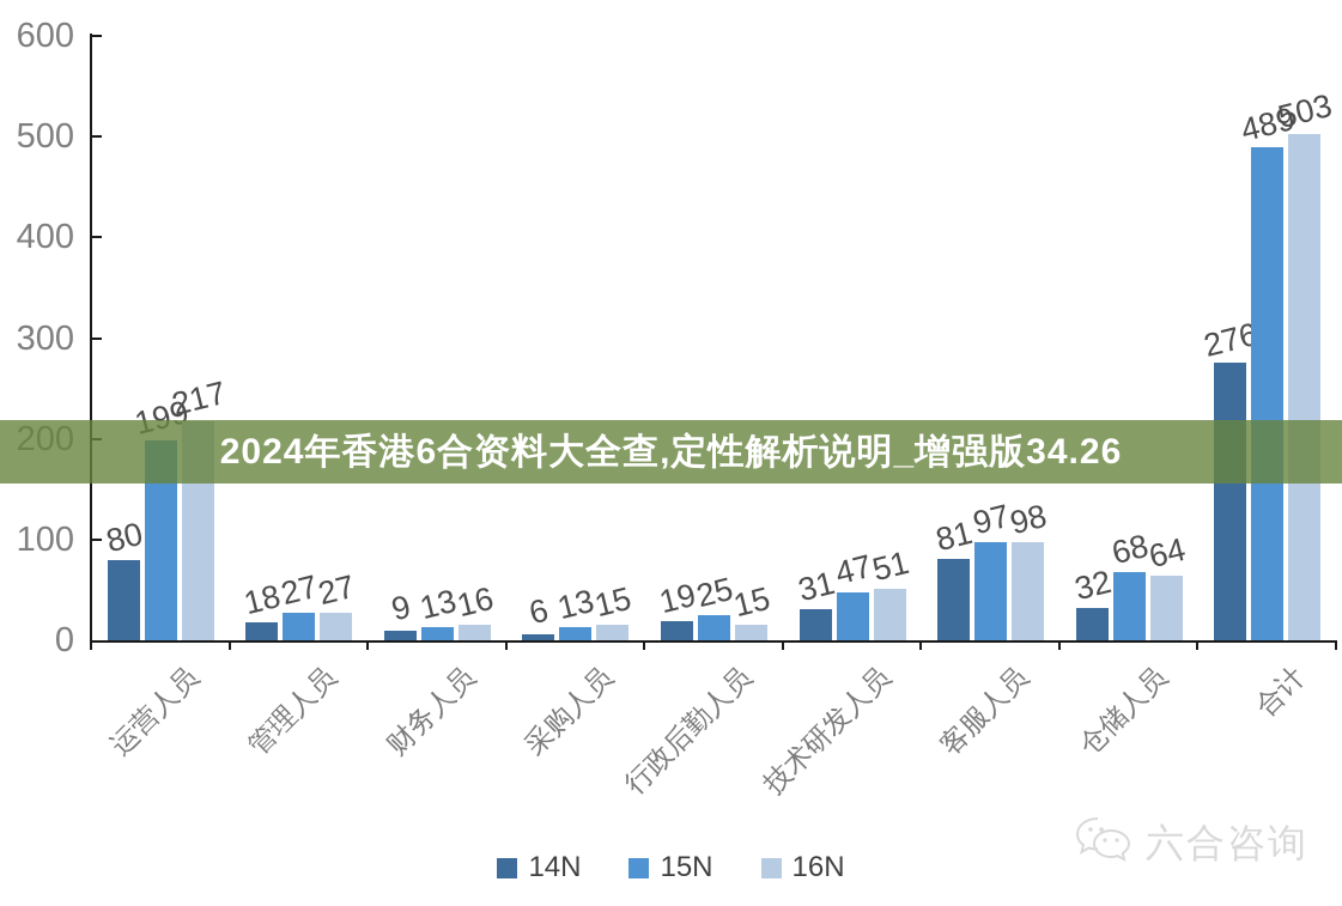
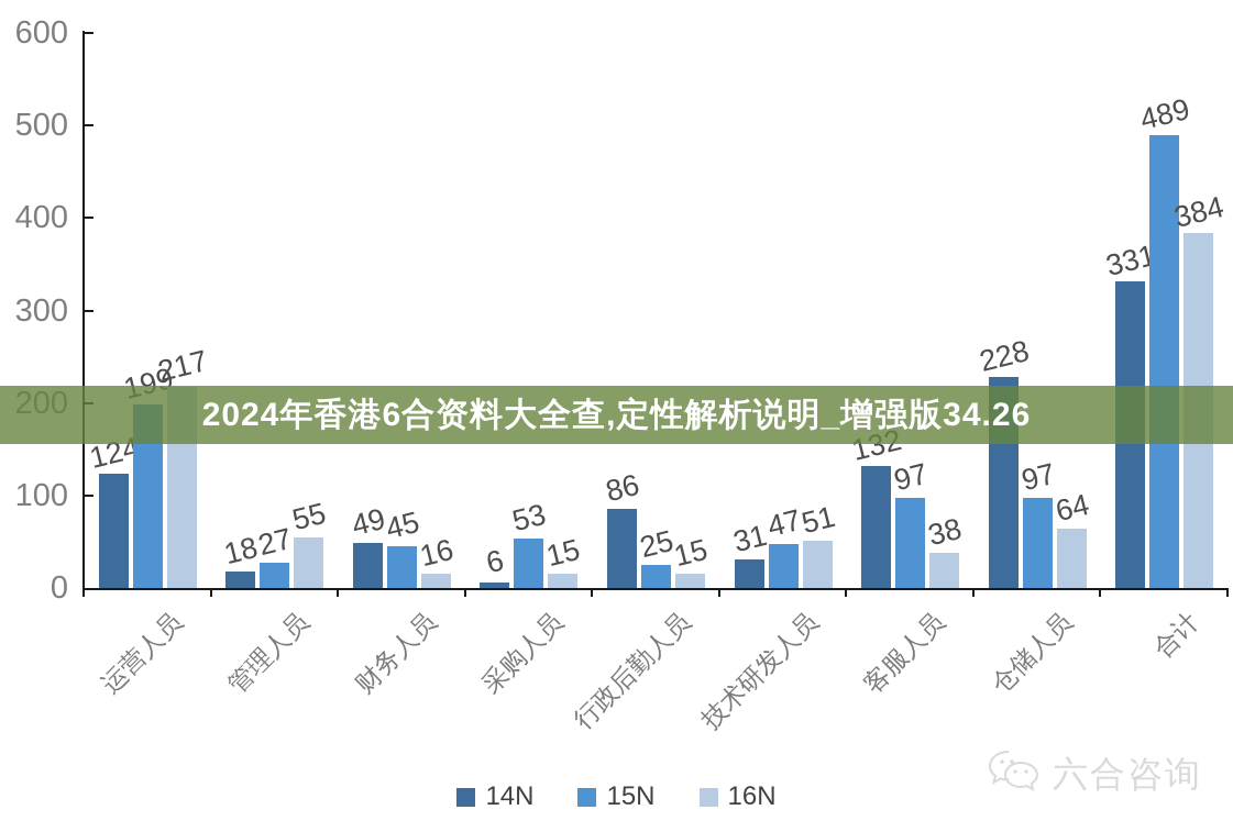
14N/运营人员: 80 -> 124
16N/管理人员: 27 -> 55
14N/财务人员: 9 -> 49
15N/财务人员: 13 -> 45
15N/采购人员: 13 -> 53
14N/行政后勤人员: 19 -> 86
14N/客服人员: 81 -> 132
16N/客服人员: 98 -> 38
14N/仓储人员: 32 -> 228
15N/仓储人员: 68 -> 97
14N/合计: 276 -> 331
16N/合计: 503 -> 384
